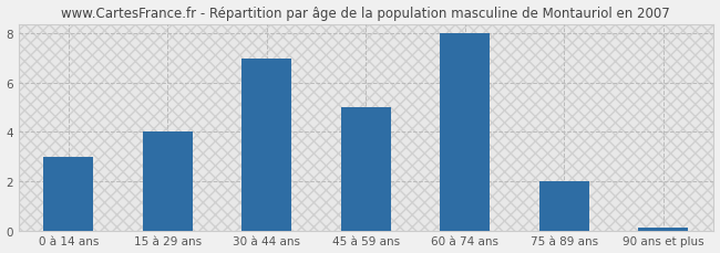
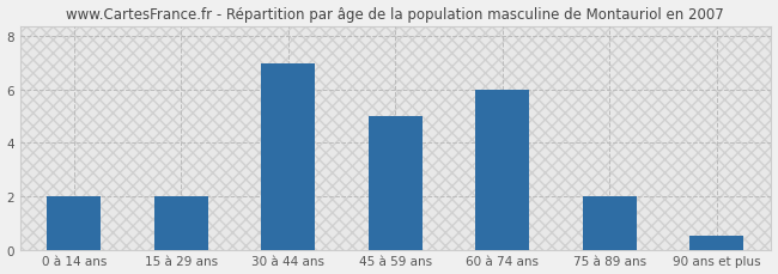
0 à 14 ans: 3.0 -> 2.0
15 à 29 ans: 4.0 -> 2.0
60 à 74 ans: 8.0 -> 6.0
90 ans et plus: 0.1 -> 0.5
